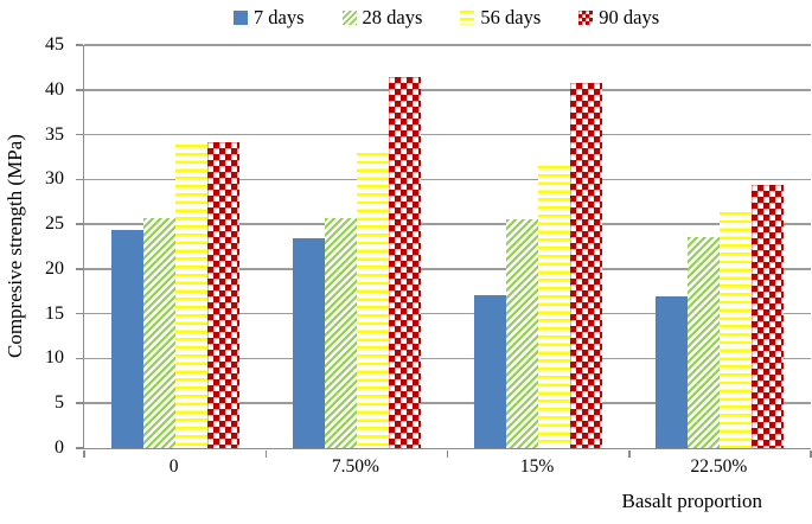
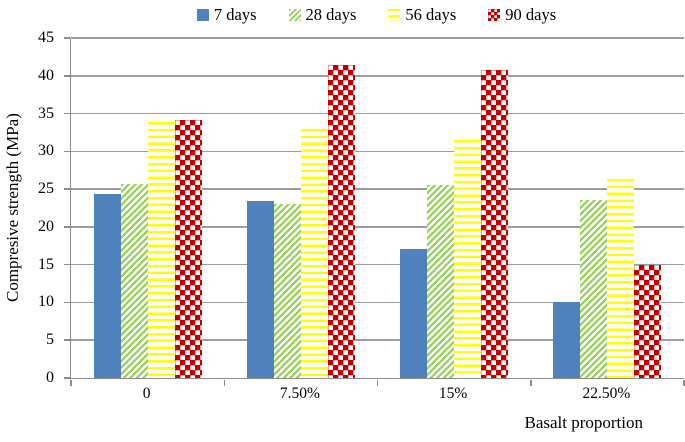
28 days/7.50%: 26 -> 23
7 days/22.50%: 17 -> 10
90 days/22.50%: 29 -> 15
